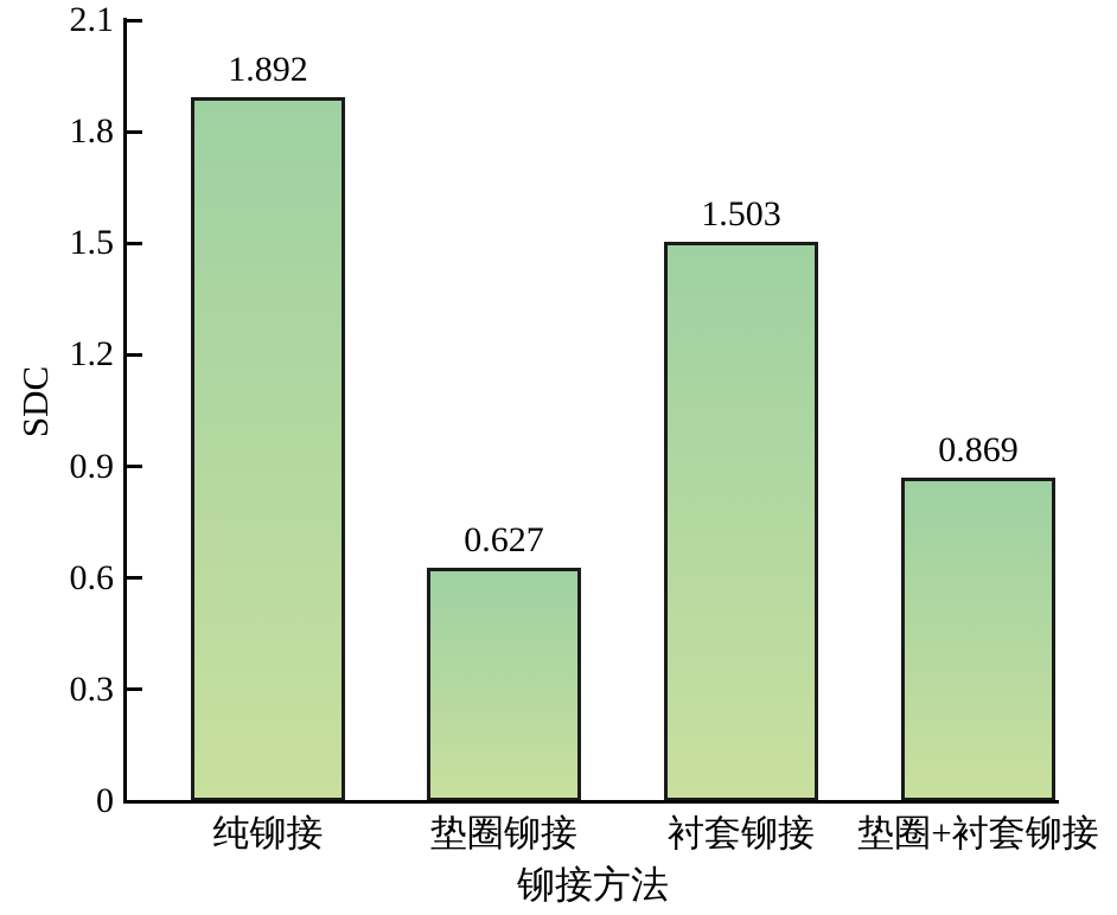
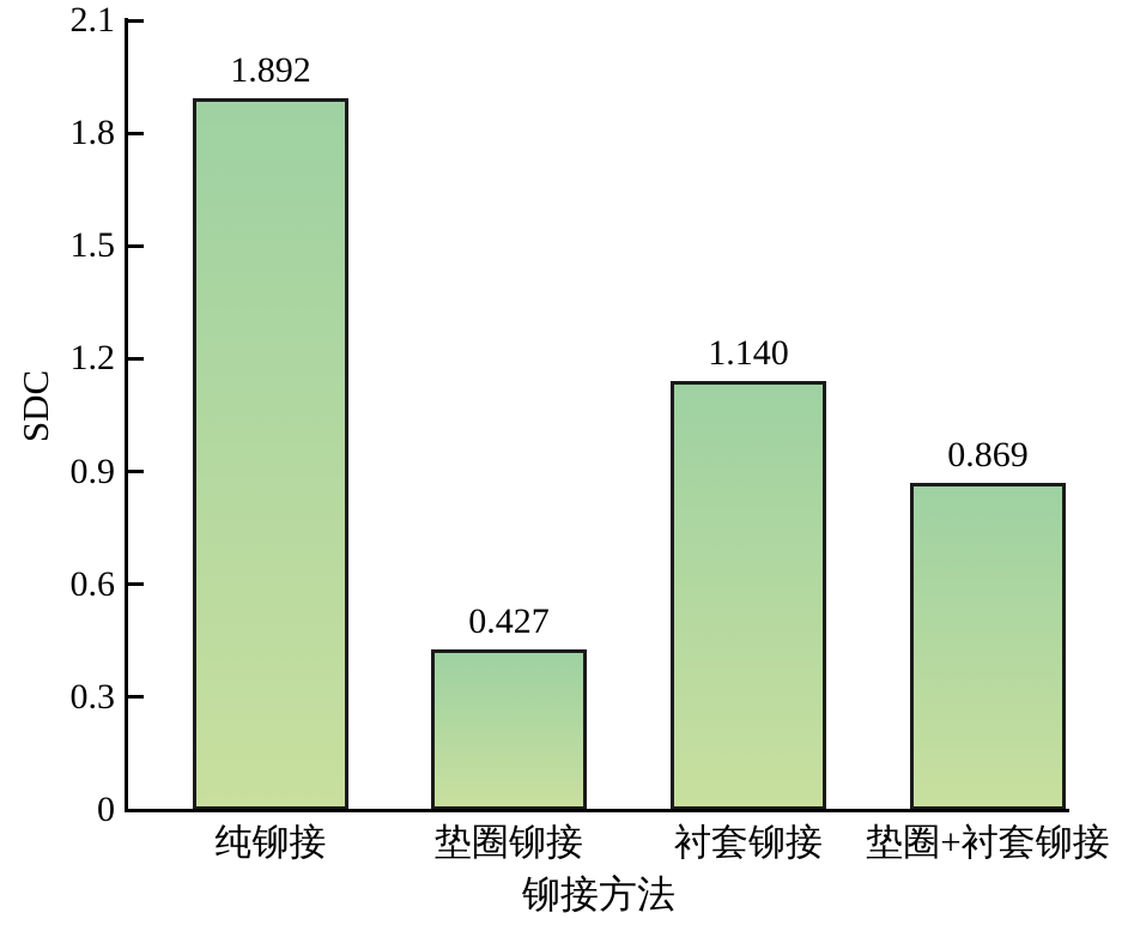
垫圈铆接: 0.627 -> 0.427
衬套铆接: 1.503 -> 1.140
